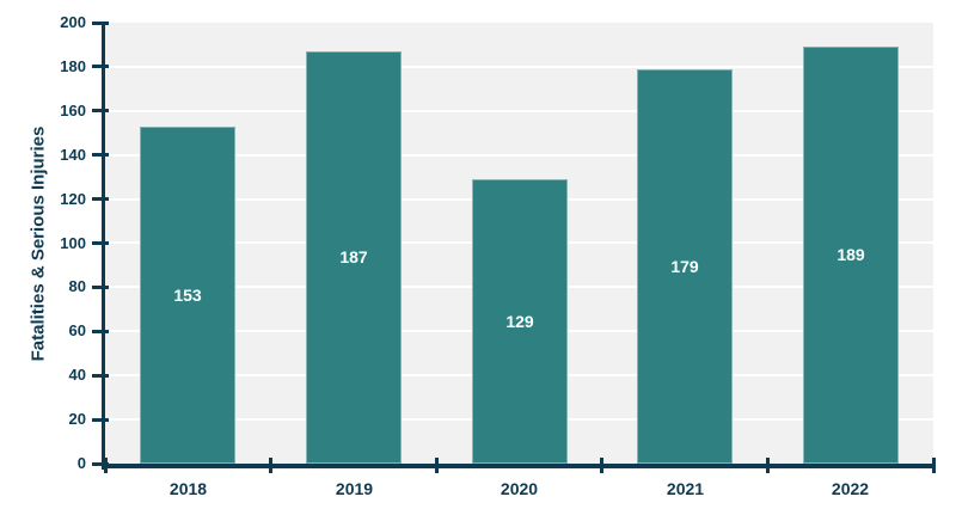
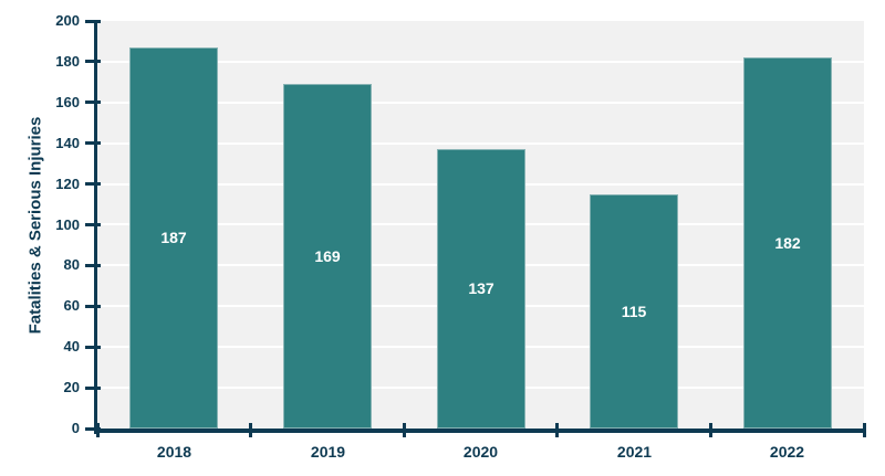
2018: 153 -> 187
2019: 187 -> 169
2020: 129 -> 137
2021: 179 -> 115
2022: 189 -> 182
